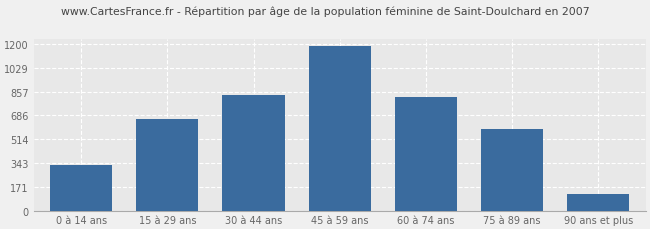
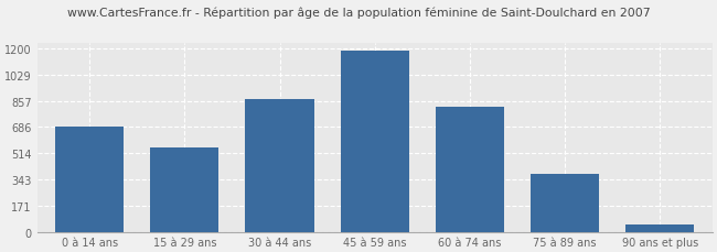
0 à 14 ans: 330 -> 690
15 à 29 ans: 660 -> 550
30 à 44 ans: 830 -> 870
75 à 89 ans: 590 -> 380
90 ans et plus: 120 -> 50
